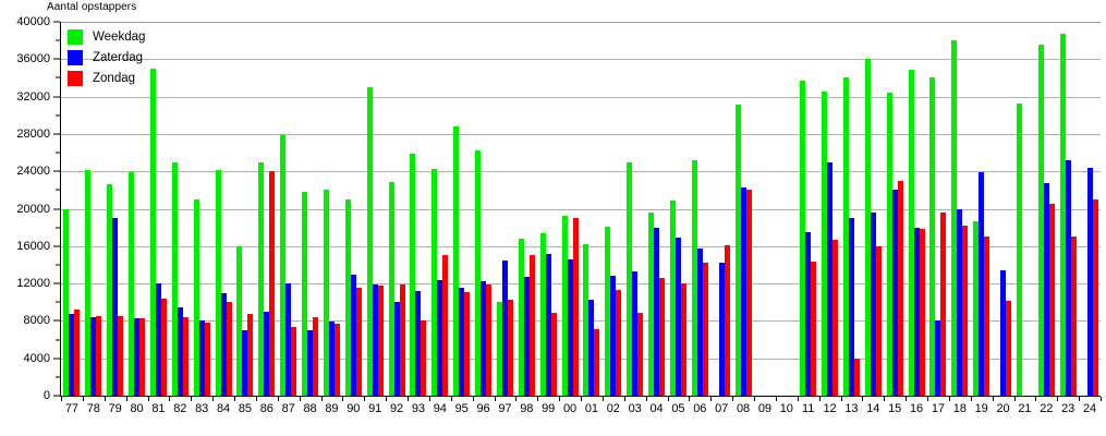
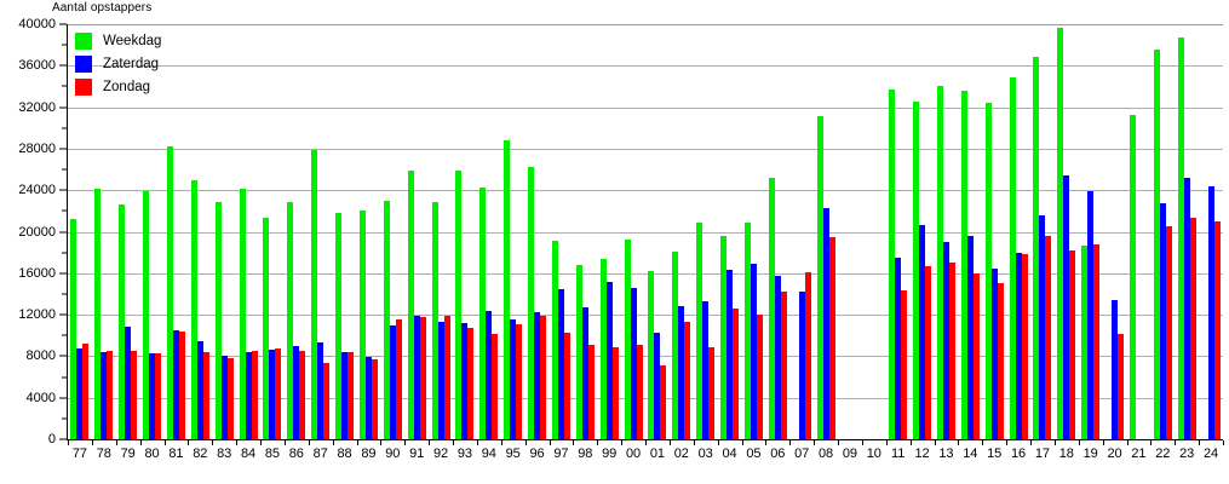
Weekdag/77: 20000 -> 21000
Zaterdag/79: 19000 -> 11000
Weekdag/81: 35000 -> 28000
Zaterdag/81: 12000 -> 10000
Weekdag/83: 21000 -> 23000
Zaterdag/84: 11000 -> 8000
Zondag/84: 10000 -> 8000
Weekdag/85: 16000 -> 21000
Zaterdag/85: 7000 -> 9000
Weekdag/86: 25000 -> 23000
Zondag/86: 24000 -> 8000
Zaterdag/87: 12000 -> 9000
Zaterdag/88: 7000 -> 8000
Weekdag/90: 21000 -> 23000
Zaterdag/90: 13000 -> 11000
Weekdag/91: 33000 -> 26000
Zaterdag/92: 10000 -> 11000
Zondag/93: 8000 -> 11000
Zondag/94: 15000 -> 10000
Weekdag/97: 10000 -> 19000
Zondag/98: 15000 -> 9000
Zondag/00: 19000 -> 9000
Weekdag/03: 25000 -> 21000
Zaterdag/04: 18000 -> 16000
Zondag/08: 22000 -> 20000
Zaterdag/12: 25000 -> 21000
Zondag/13: 4000 -> 17000
Weekdag/14: 36000 -> 34000
Zaterdag/15: 22000 -> 16000
Zondag/15: 23000 -> 15000
Weekdag/17: 34000 -> 37000
Zaterdag/17: 8000 -> 22000
Weekdag/18: 38000 -> 40000
Zaterdag/18: 20000 -> 25000
Zondag/19: 17000 -> 19000
Zondag/23: 17000 -> 21000
